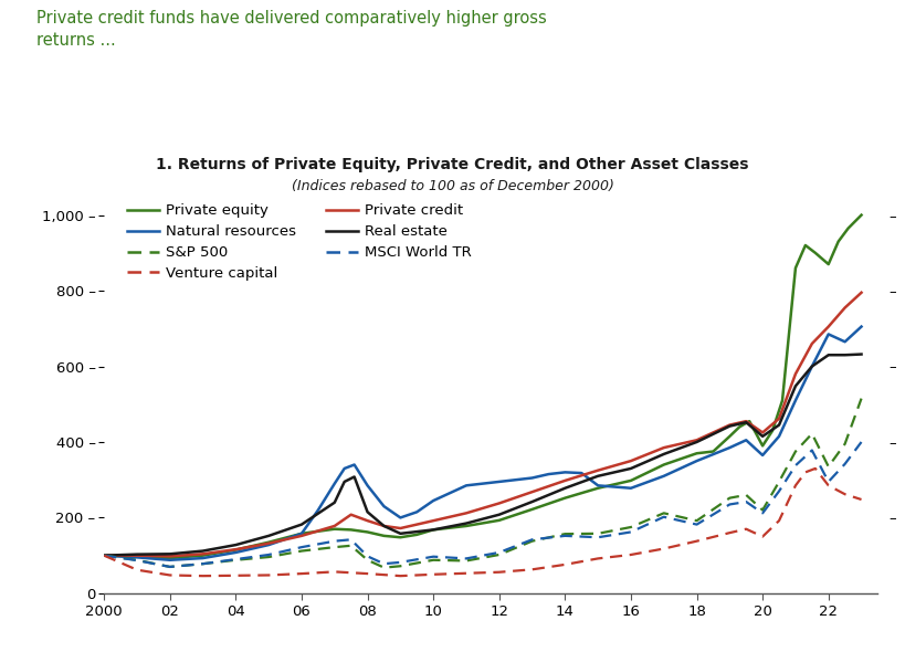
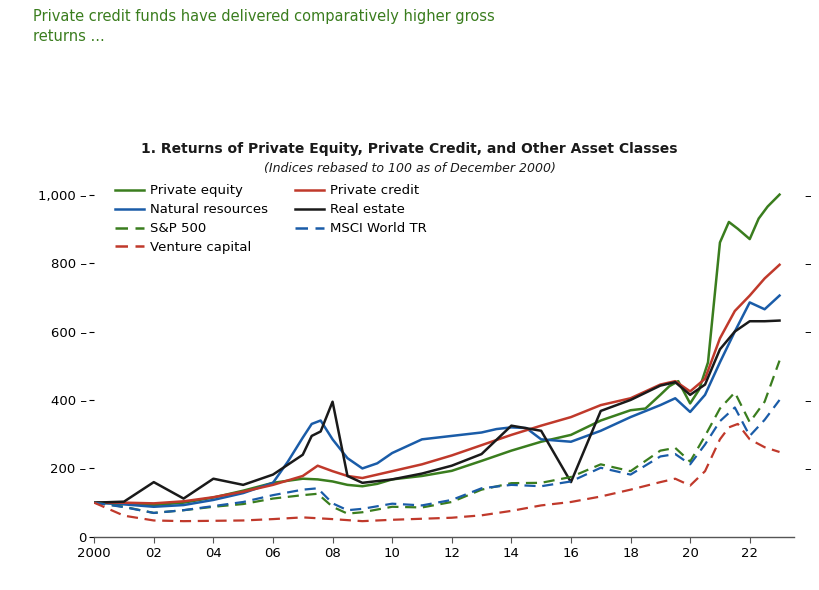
Real estate/02: 104 – -> 160 –
Real estate/04: 128 – -> 170 –
Real estate/08: 215 – -> 395 –
Real estate/14: 278 – -> 325 –
Real estate/16: 330 – -> 160 –
